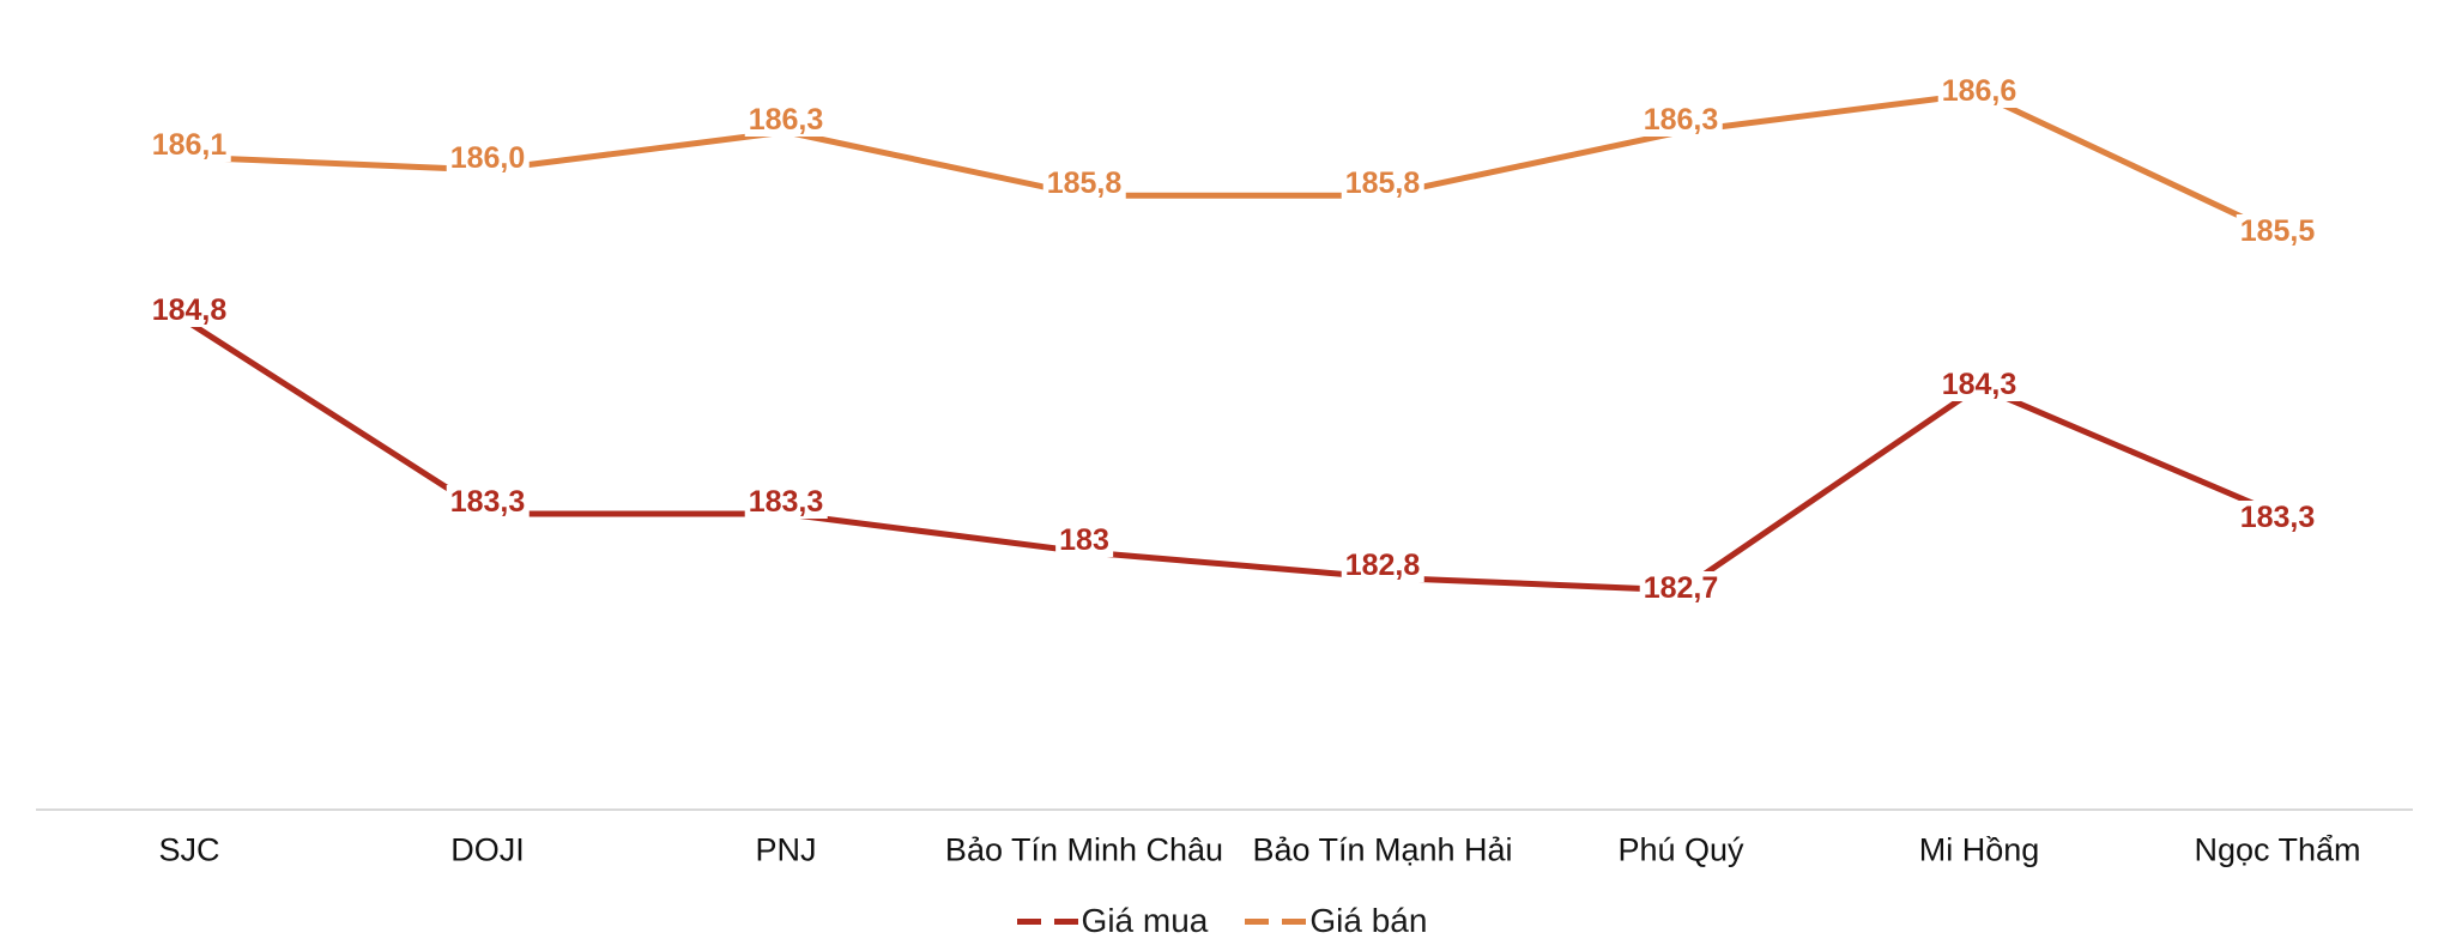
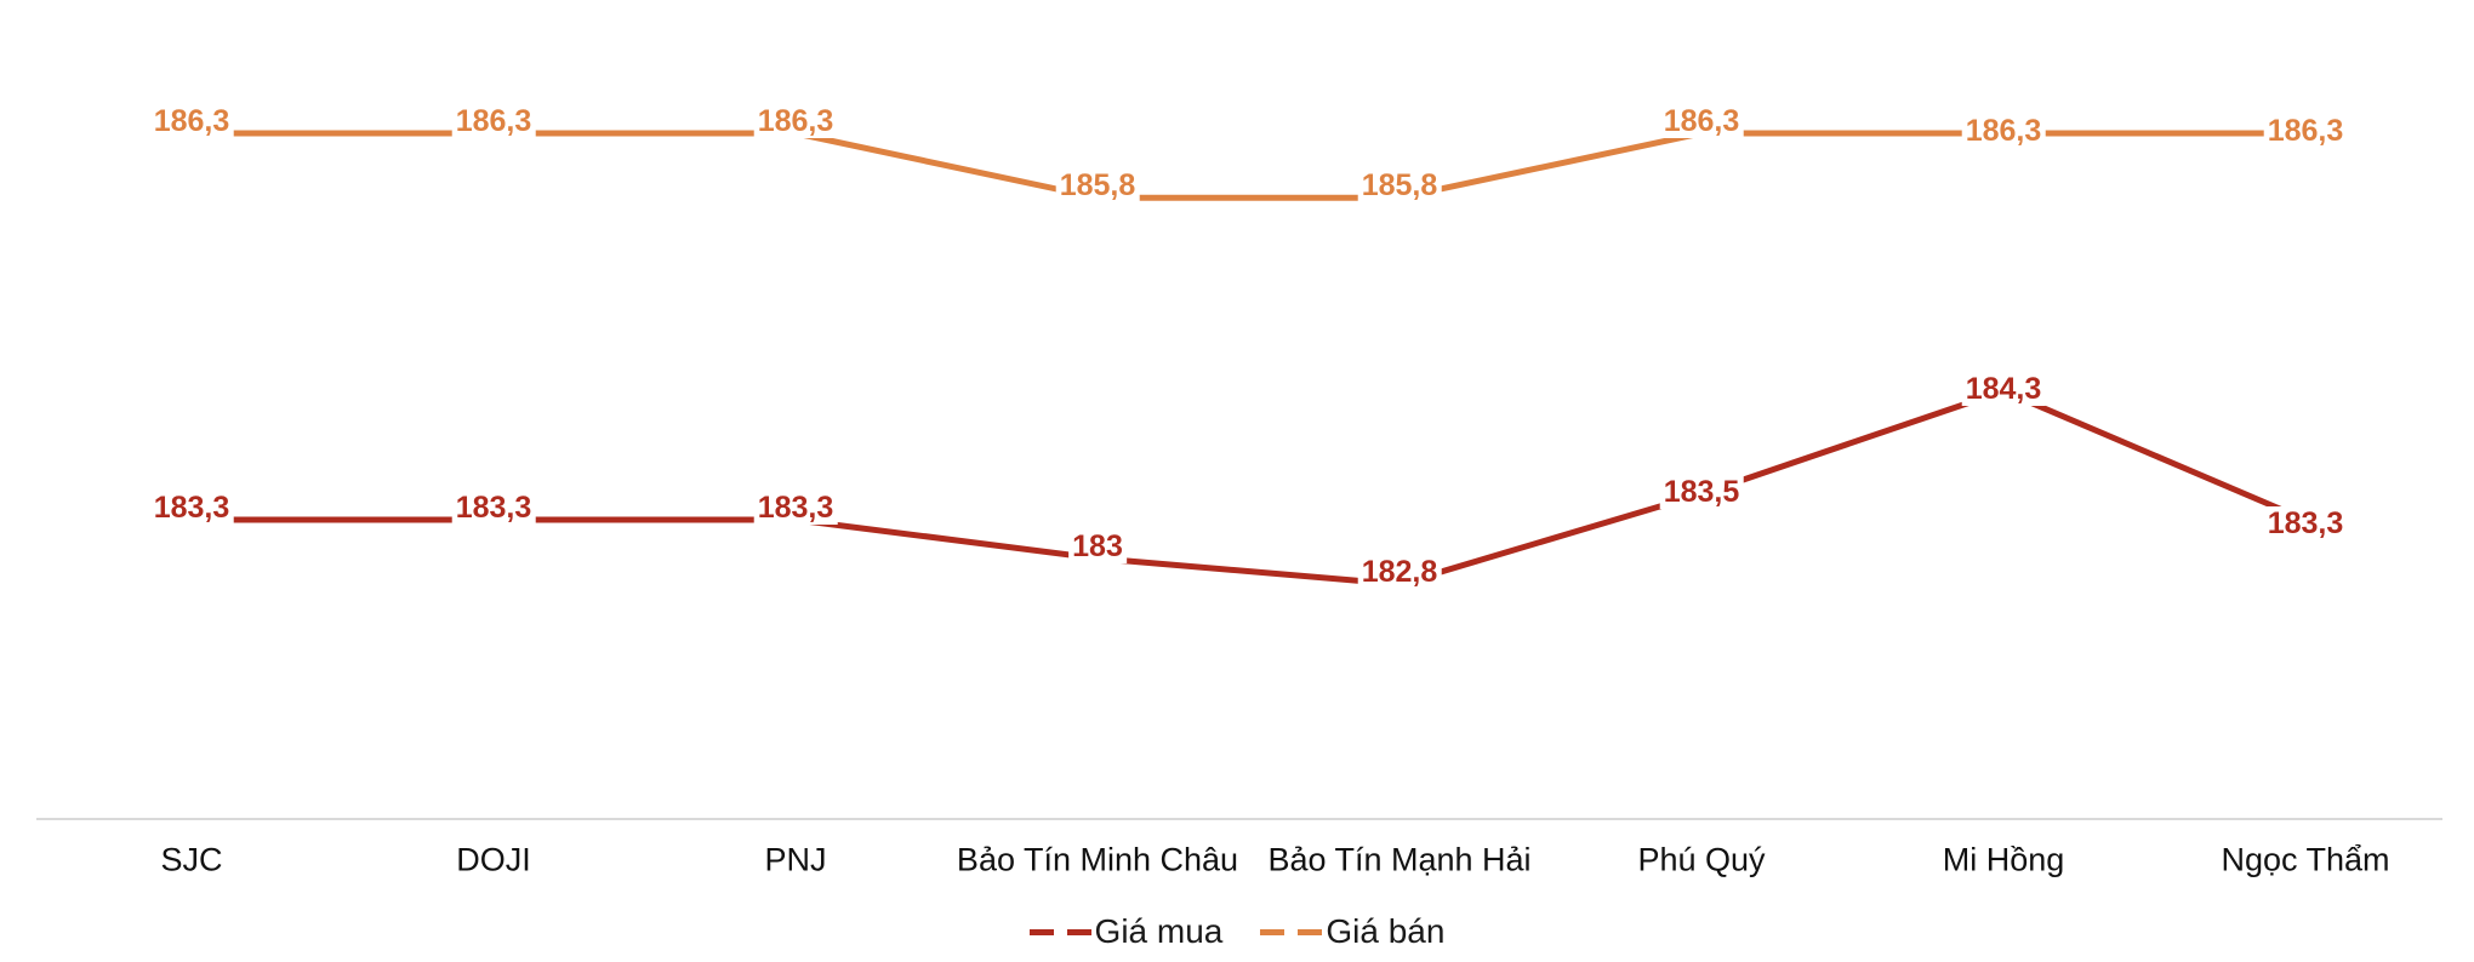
Giá mua/SJC: 184,8 -> 183,3
Giá bán/SJC: 186,1 -> 186,3
Giá bán/DOJI: 186,0 -> 186,3
Giá mua/Phú Quý: 182,7 -> 183,5
Giá bán/Mi Hồng: 186,6 -> 186,3
Giá bán/Ngọc Thẩm: 185,5 -> 186,3
